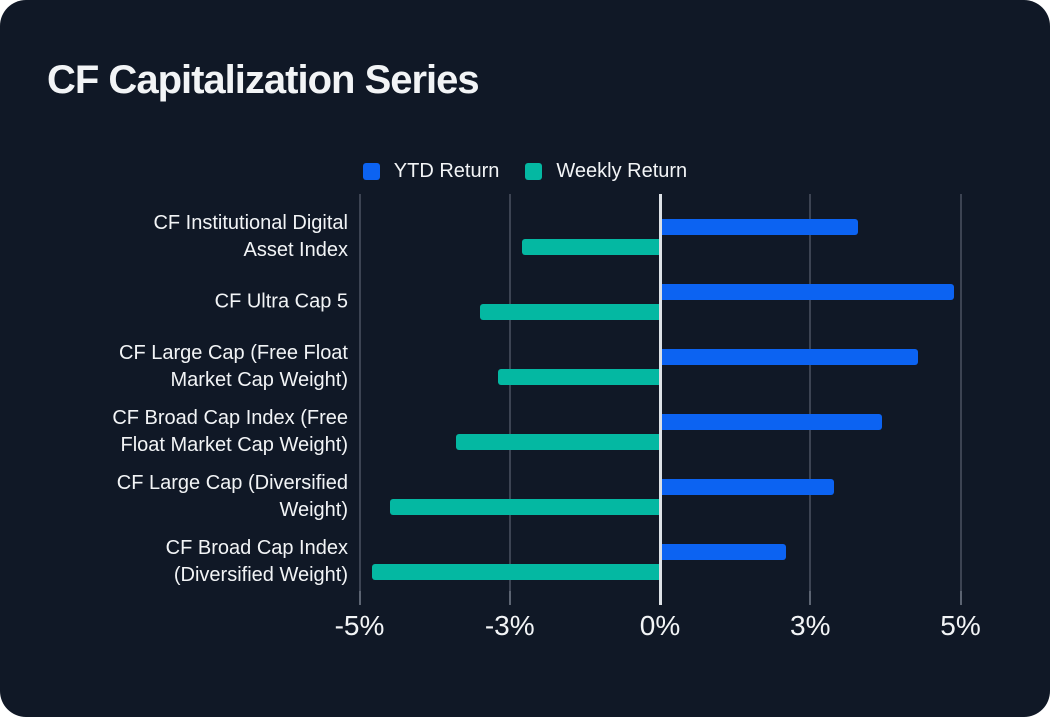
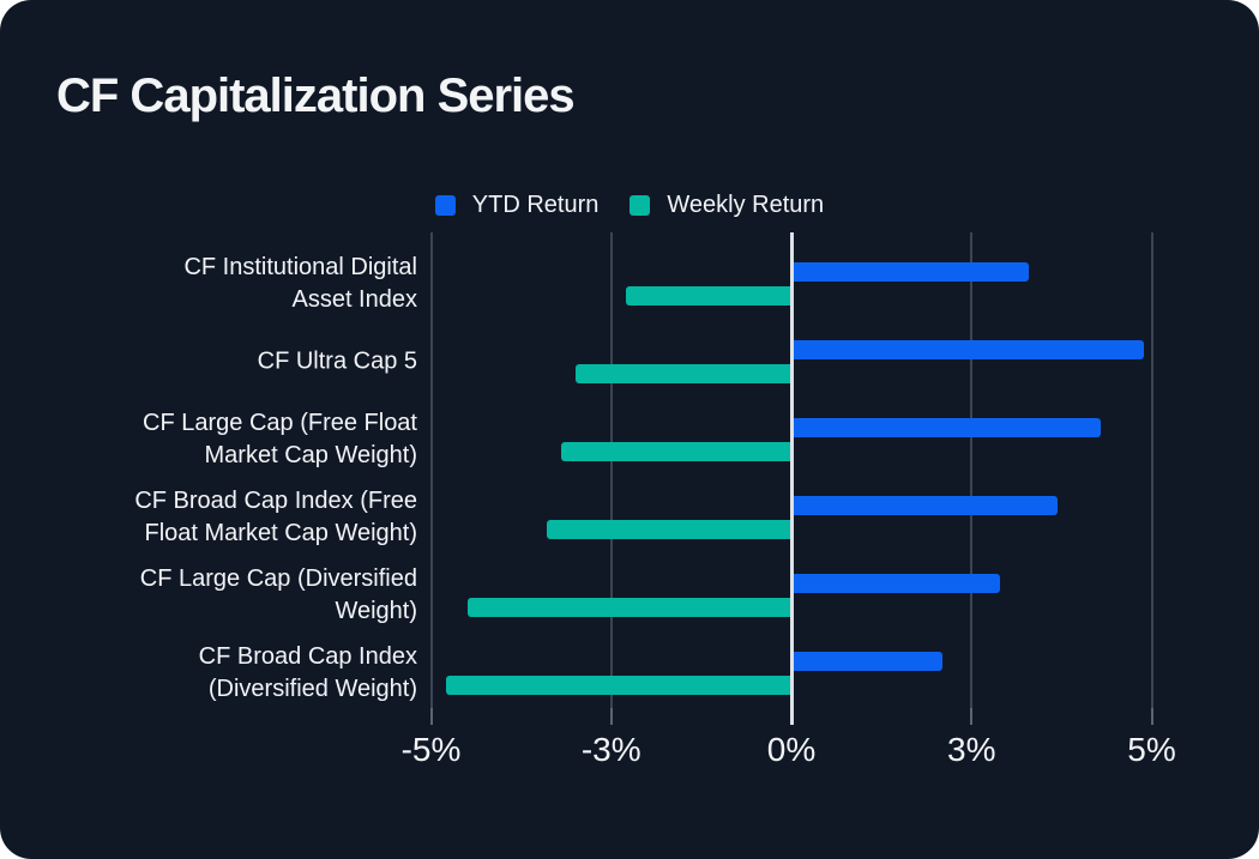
Weekly Return/CF Large Cap (Free Float Market Cap Weight): -2.7% -> -3.2%
